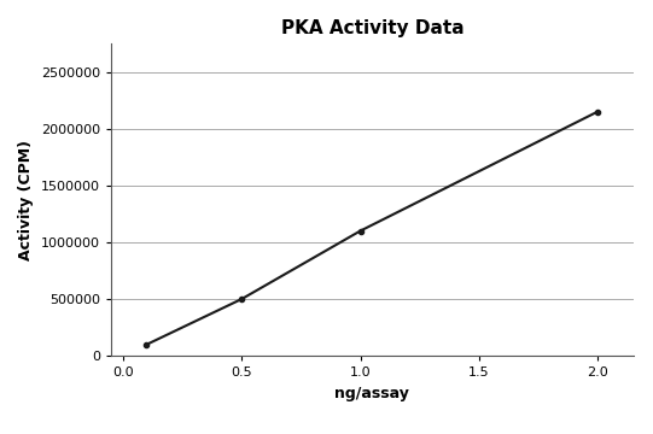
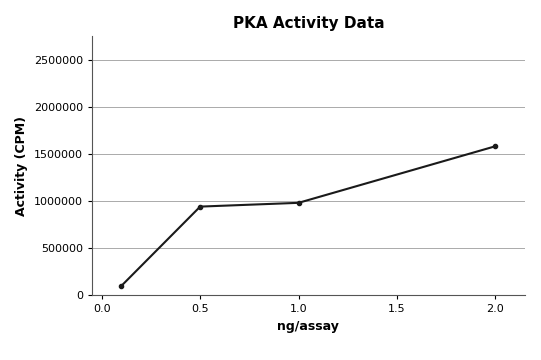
0.5: 500000 -> 940000
1.0: 1100000 -> 980000
2.0: 2150000 -> 1580000
